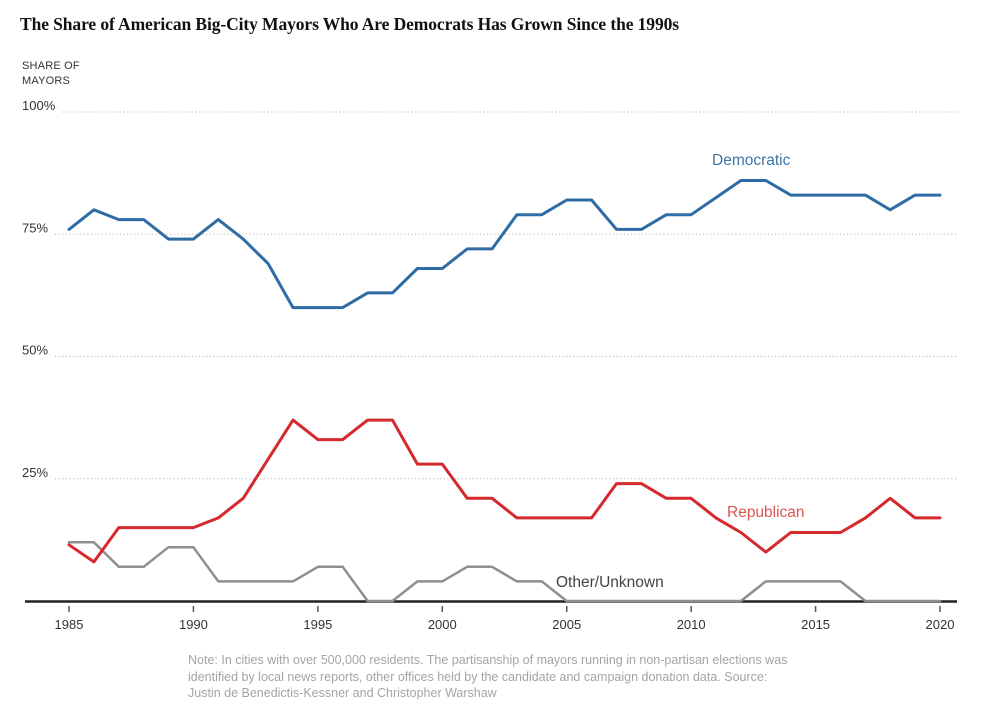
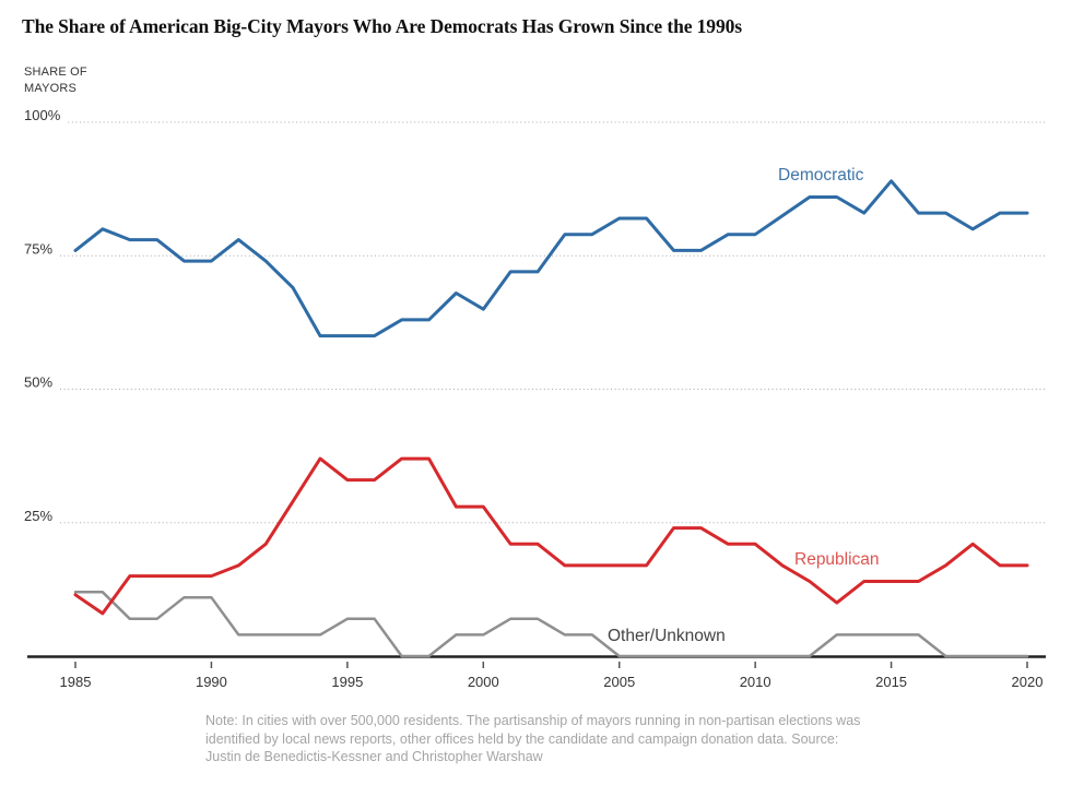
Democratic/2000: 68% -> 65%
Democratic/2015: 83% -> 89%
